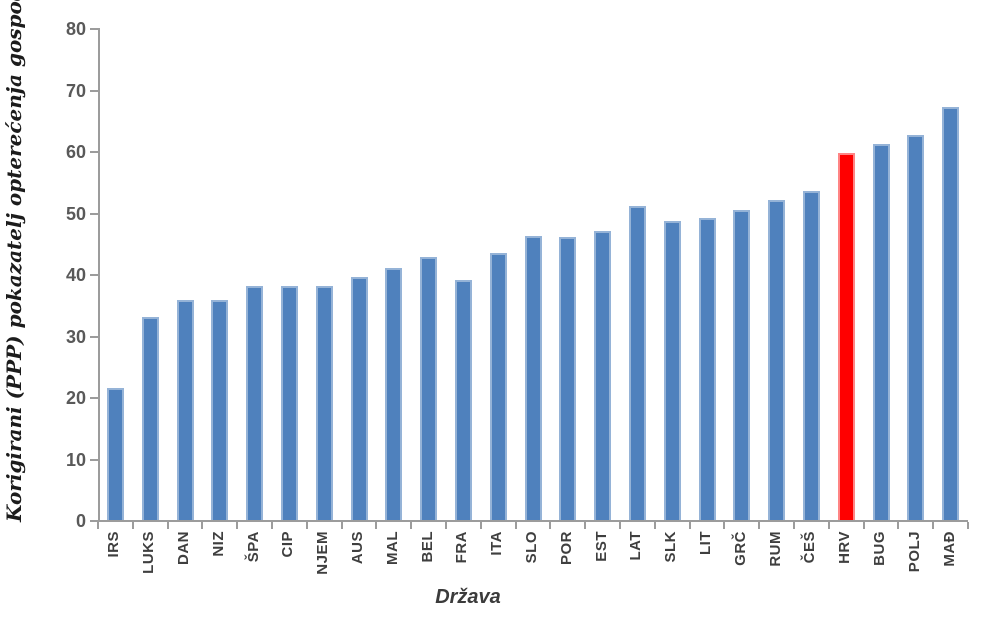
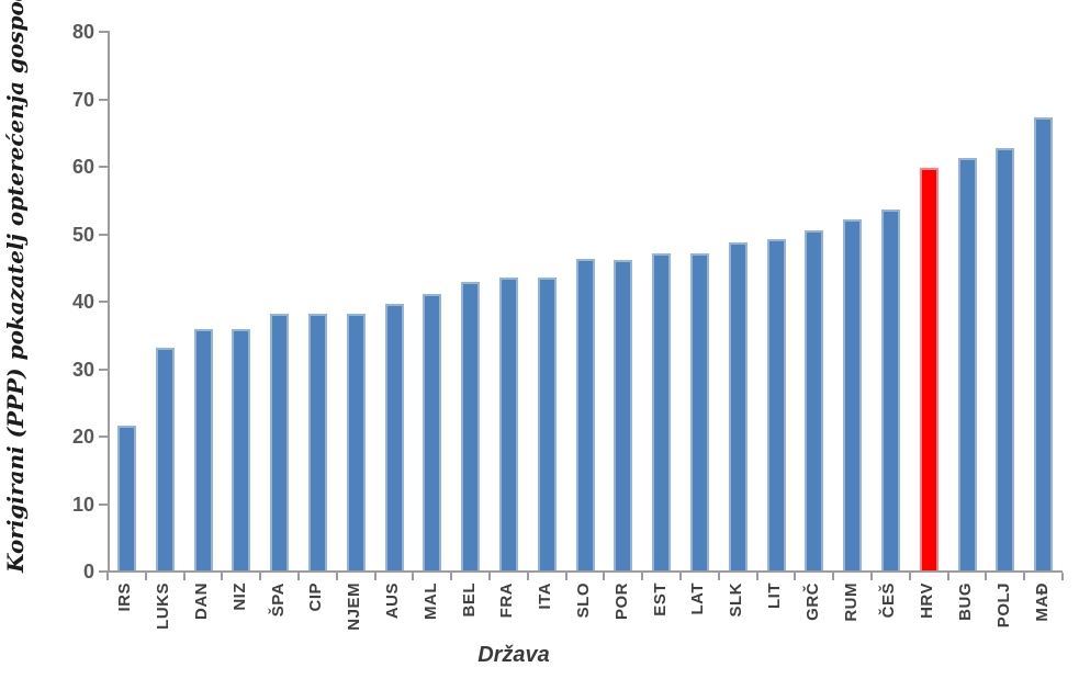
FRA: 39 -> 43
LAT: 51 -> 47
